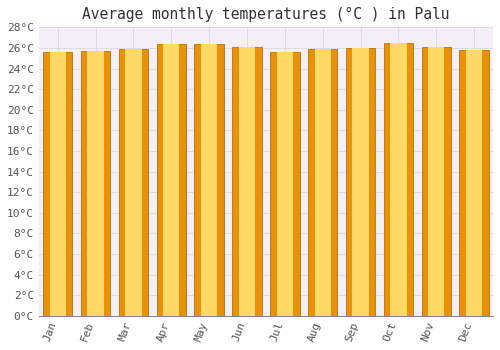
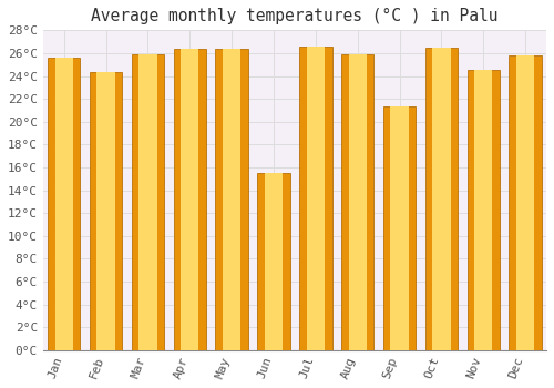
Feb: 25.7°C -> 24.3°C
Jun: 26.1°C -> 15.5°C
Jul: 25.6°C -> 26.6°C
Sep: 26.0°C -> 21.3°C
Nov: 26.1°C -> 24.5°C
